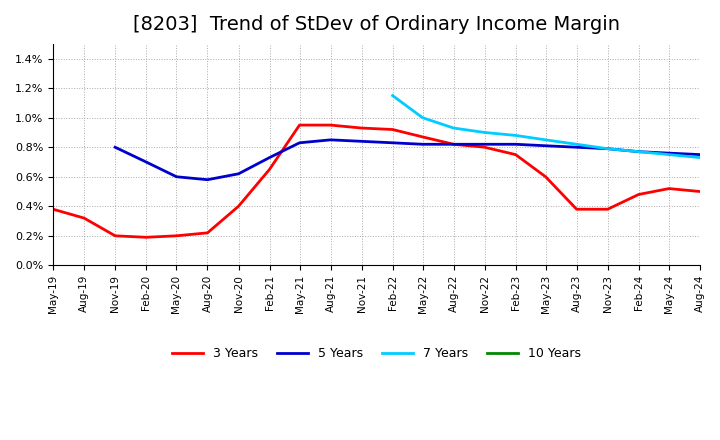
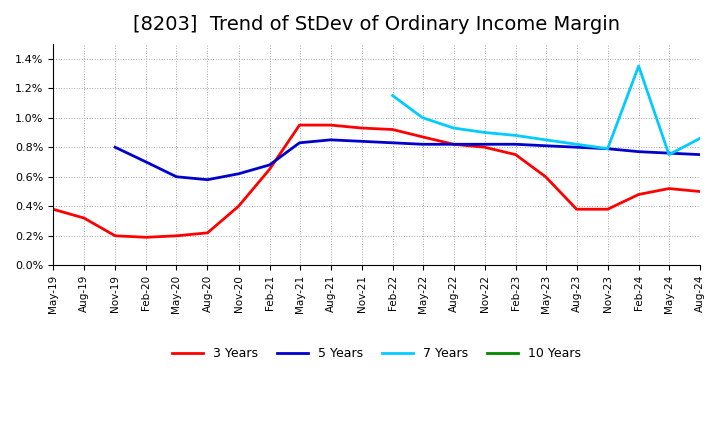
5 Years/Feb-21: 0.73% -> 0.68%
7 Years/Feb-24: 0.77% -> 1.35%
7 Years/Aug-24: 0.73% -> 0.86%
